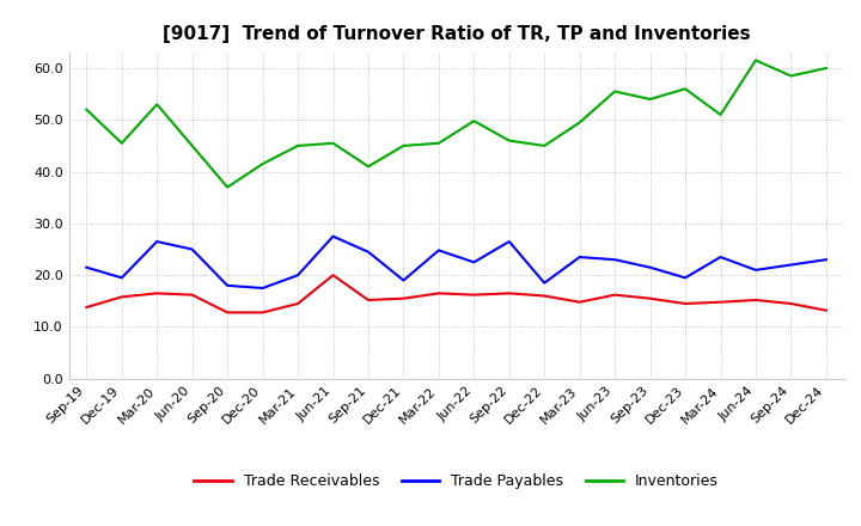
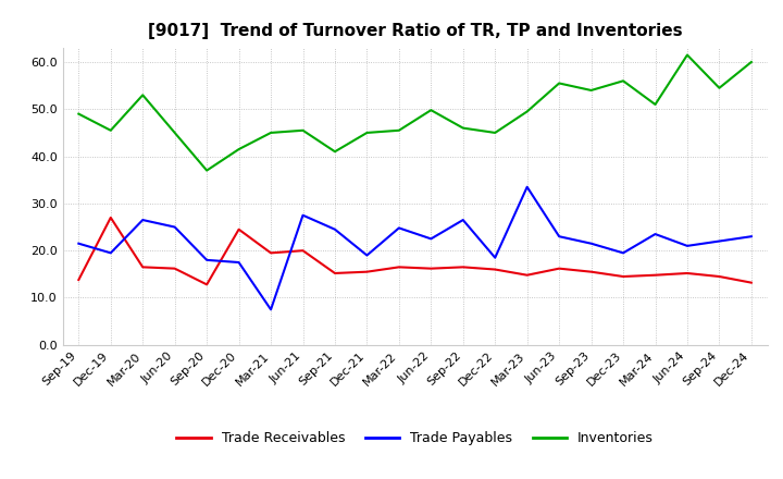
Inventories/Sep-19: 52.0 -> 49.0
Trade Receivables/Dec-19: 15.8 -> 27.0
Trade Receivables/Dec-20: 12.8 -> 24.5
Trade Receivables/Mar-21: 14.5 -> 19.5
Trade Payables/Mar-21: 20.0 -> 7.5
Trade Payables/Mar-23: 23.5 -> 33.5
Inventories/Sep-24: 58.5 -> 54.5
